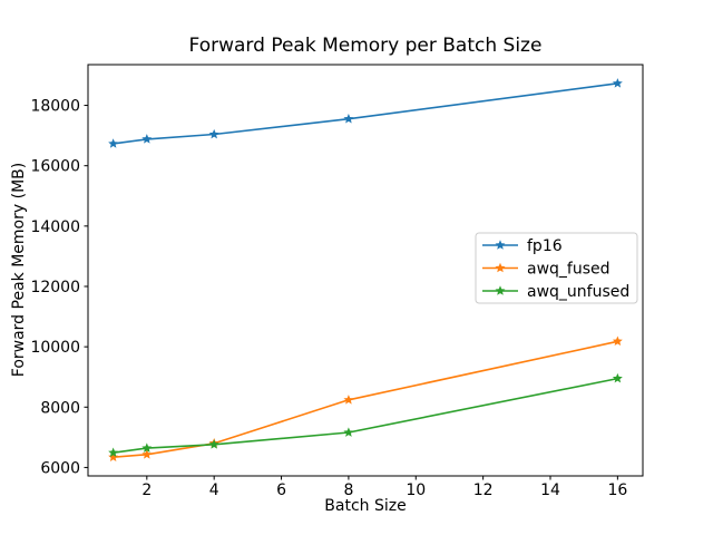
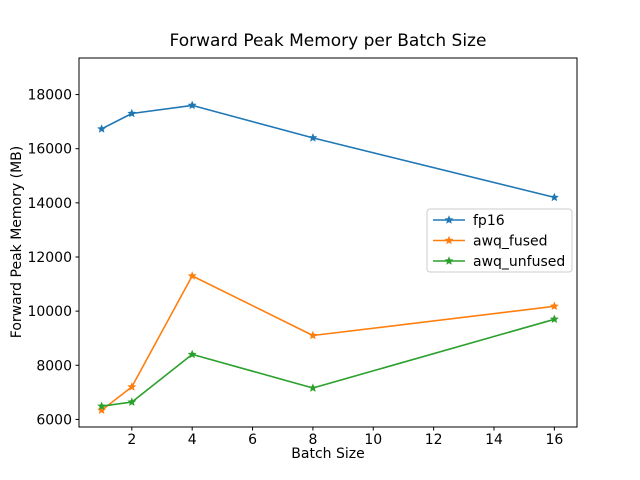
fp16/2: 16900 -> 17300
awq_fused/2: 6400 -> 7200
fp16/4: 17000 -> 17600
awq_fused/4: 6800 -> 11300
awq_unfused/4: 6800 -> 8400
fp16/8: 17600 -> 16400
awq_fused/8: 8200 -> 9100
fp16/16: 18700 -> 14200
awq_unfused/16: 9000 -> 9700
